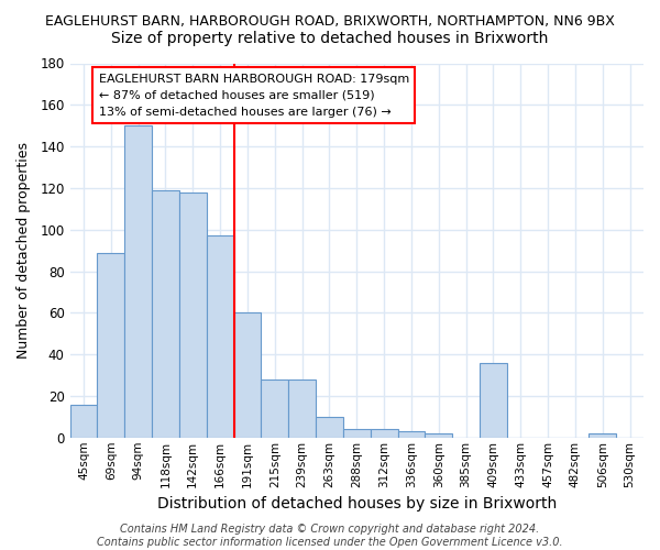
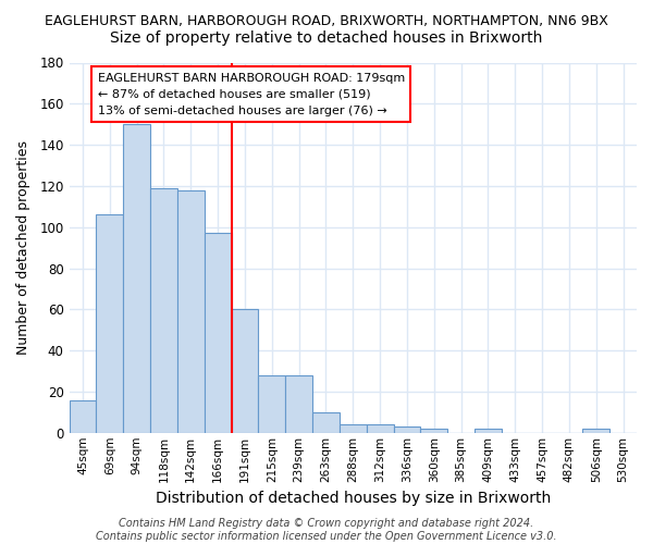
69sqm: 89 -> 106
409sqm: 36 -> 2
